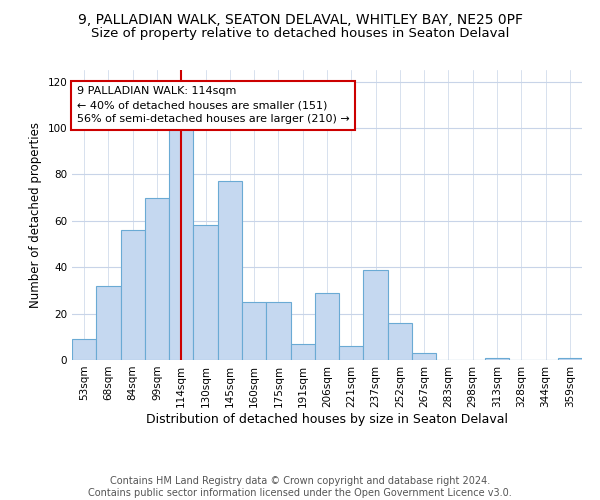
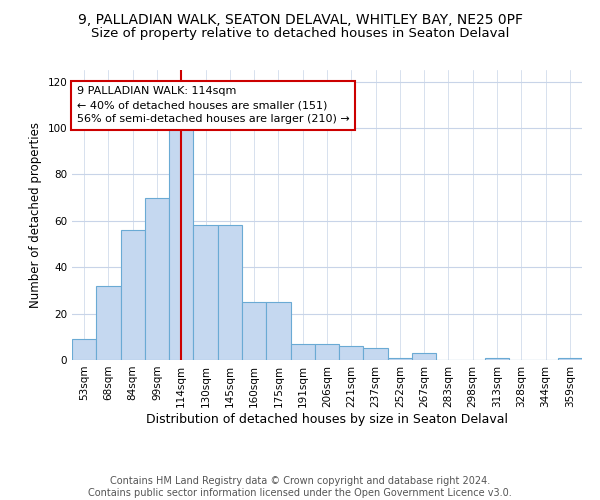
145sqm: 77 -> 58
206sqm: 29 -> 7
237sqm: 39 -> 5
252sqm: 16 -> 1
